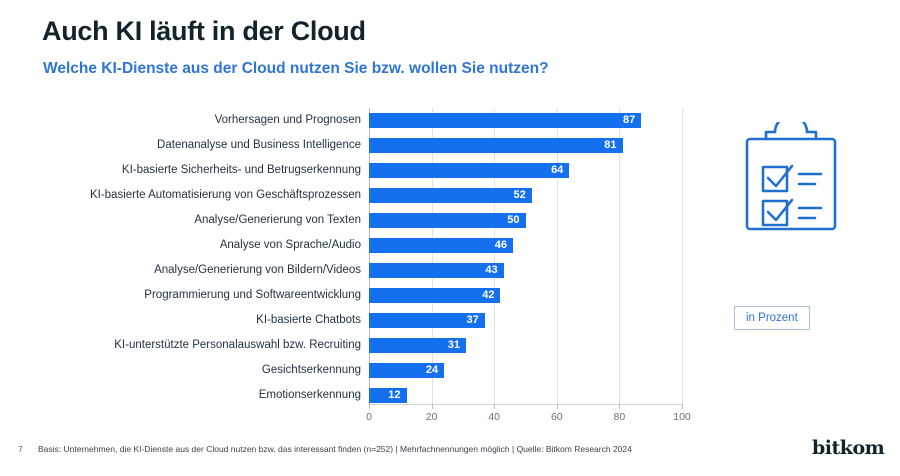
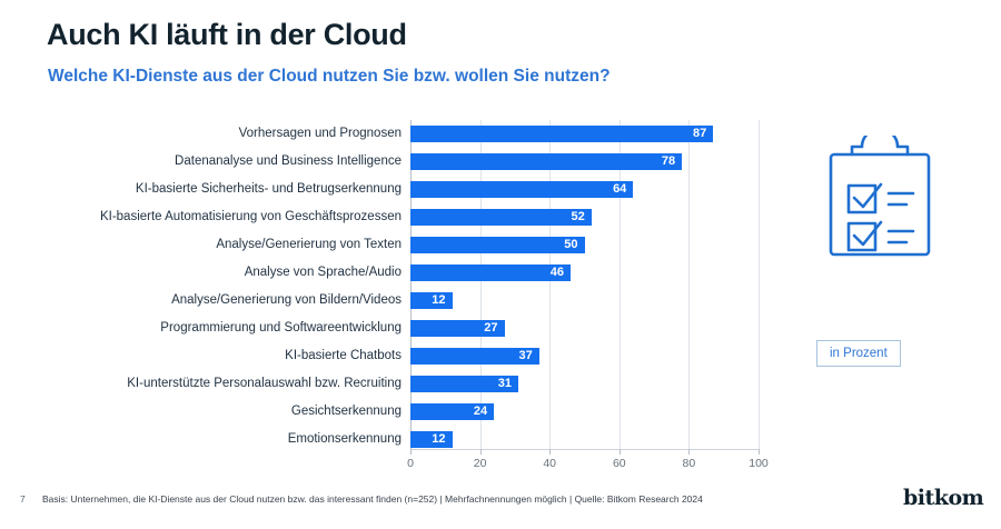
Datenanalyse und Business Intelligence: 81 -> 78
Analyse/Generierung von Bildern/Videos: 43 -> 12
Programmierung und Softwareentwicklung: 42 -> 27
